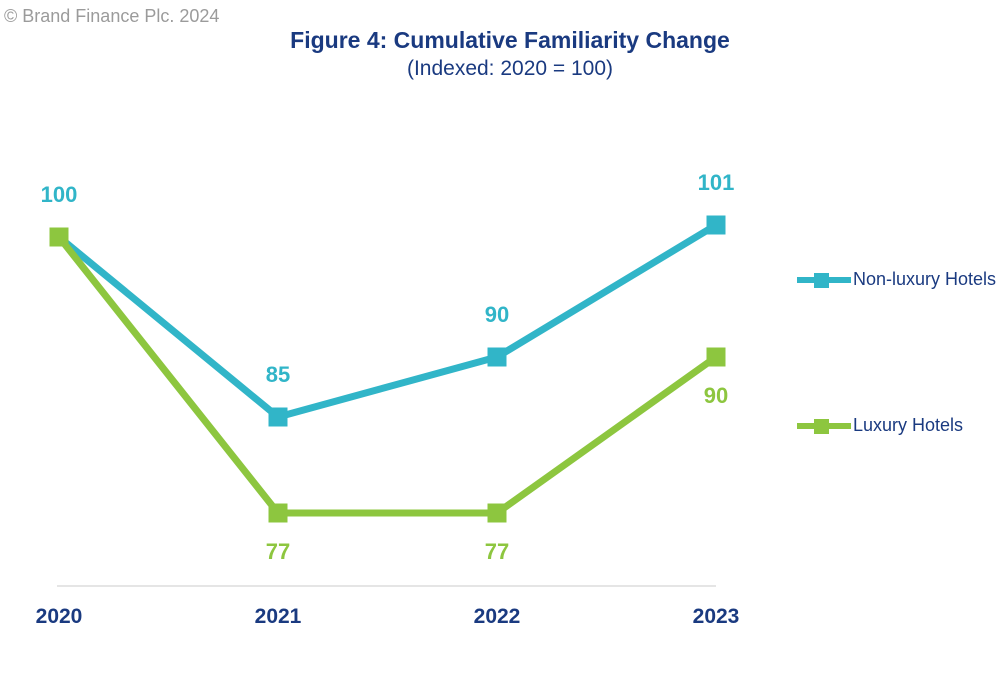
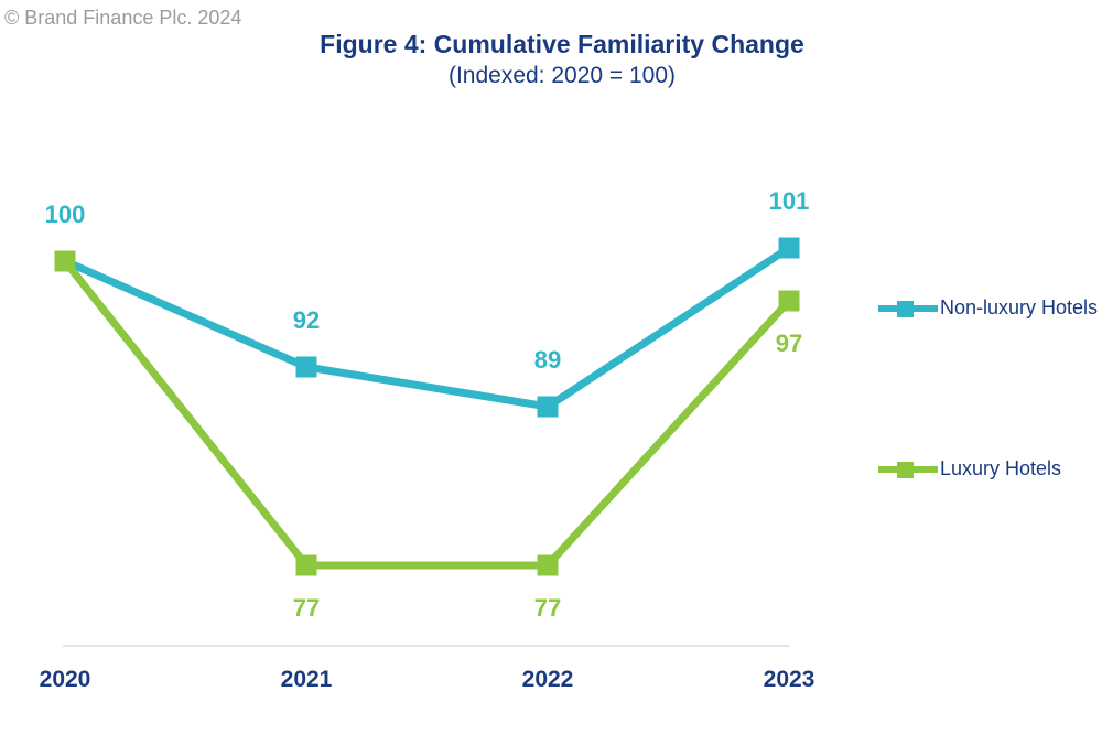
Non-luxury Hotels/2021: 85 -> 92
Non-luxury Hotels/2022: 90 -> 89
Luxury Hotels/2023: 90 -> 97
